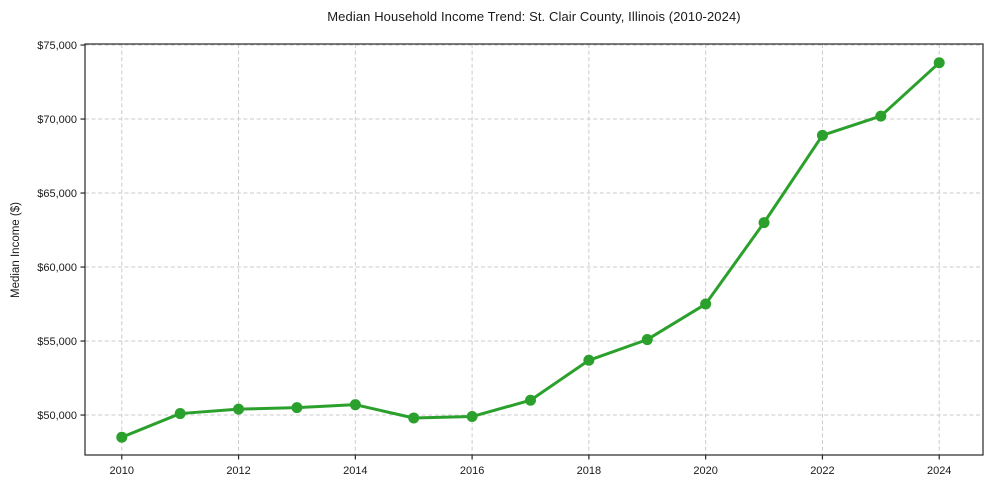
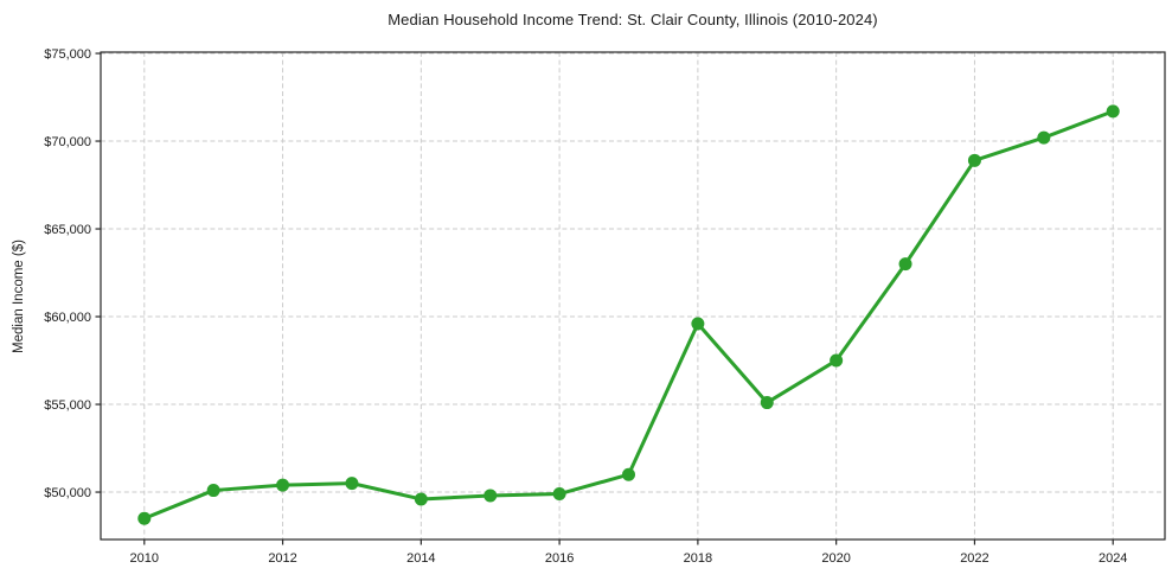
2014: $50700 -> $49600
2018: $53700 -> $59600
2024: $73800 -> $71700
